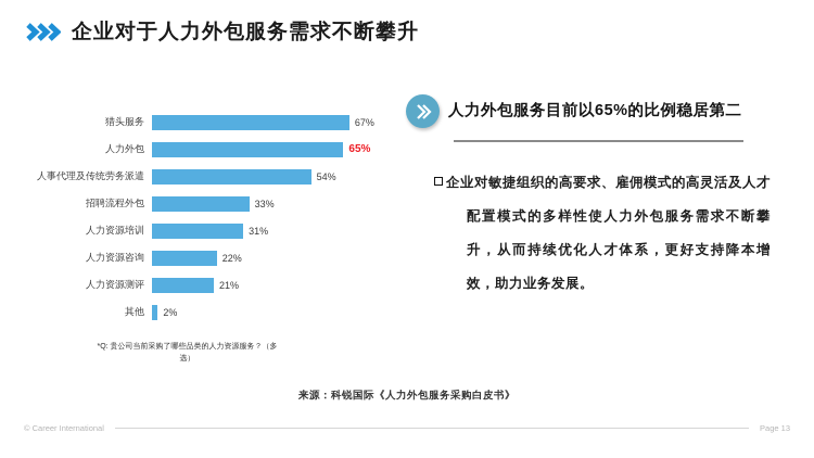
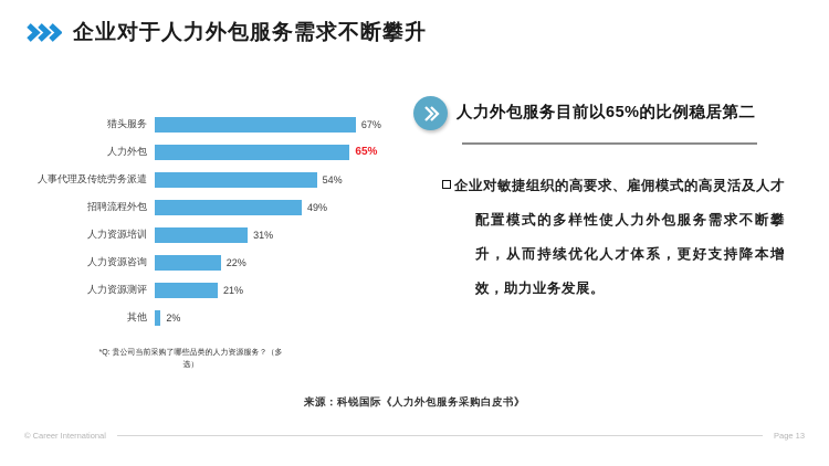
招聘流程外包: 33% -> 49%
